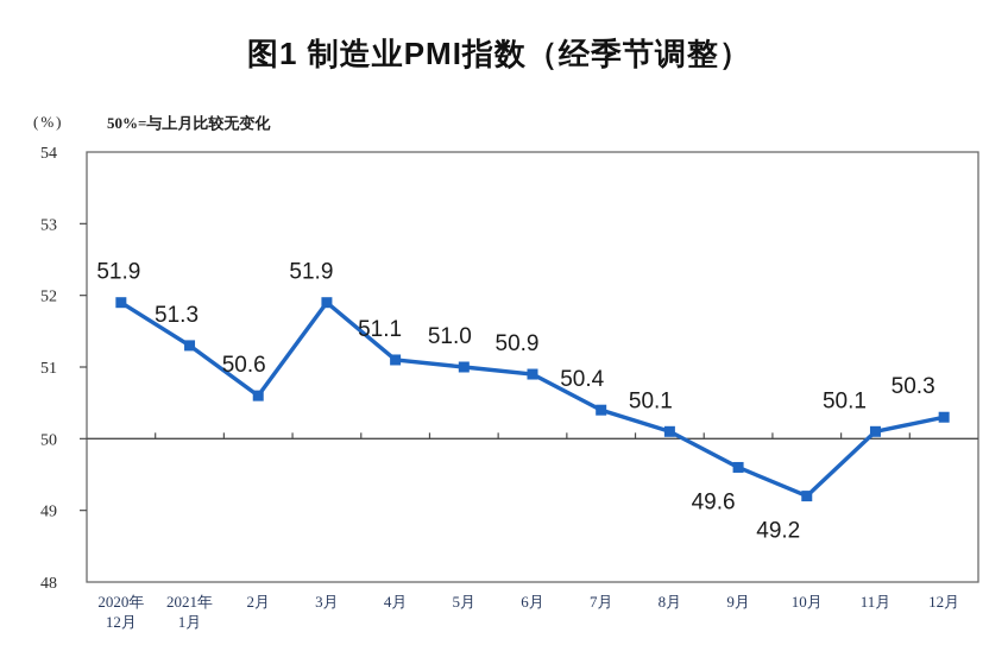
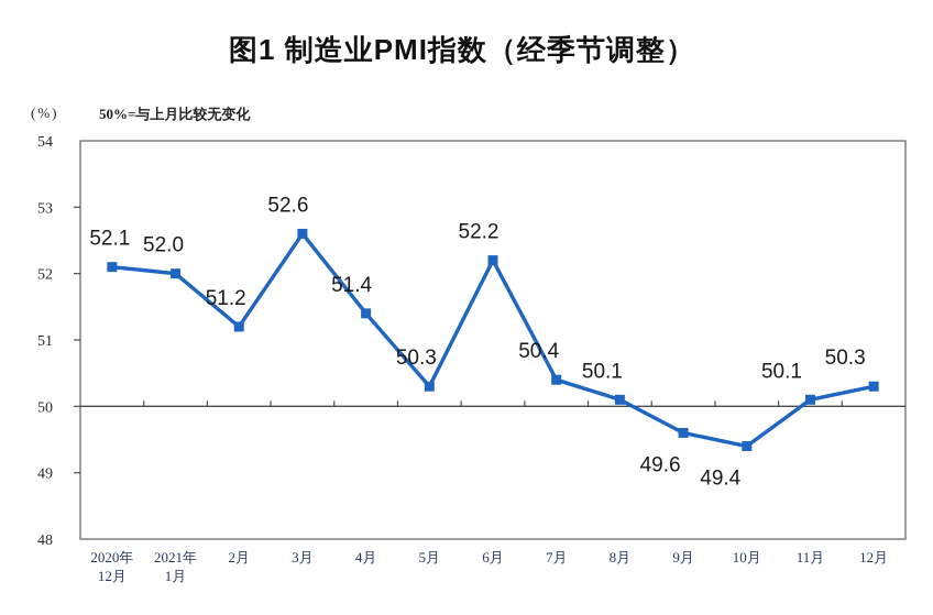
2020年12月: 51.9 -> 52.1
2021年1月: 51.3 -> 52.0
2月: 50.6 -> 51.2
3月: 51.9 -> 52.6
4月: 51.1 -> 51.4
5月: 51.0 -> 50.3
6月: 50.9 -> 52.2
10月: 49.2 -> 49.4
